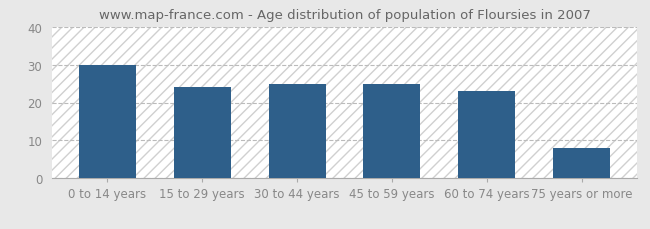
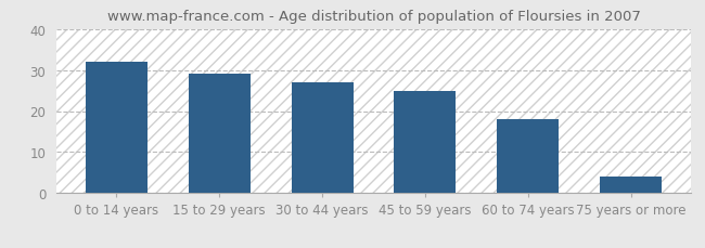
0 to 14 years: 30 -> 32
15 to 29 years: 24 -> 29
30 to 44 years: 25 -> 27
60 to 74 years: 23 -> 18
75 years or more: 8 -> 4
